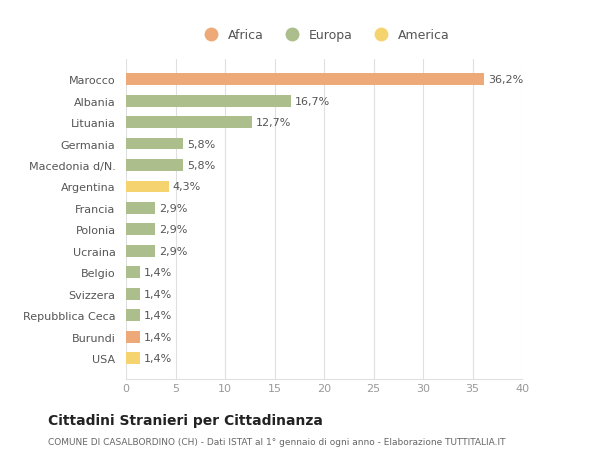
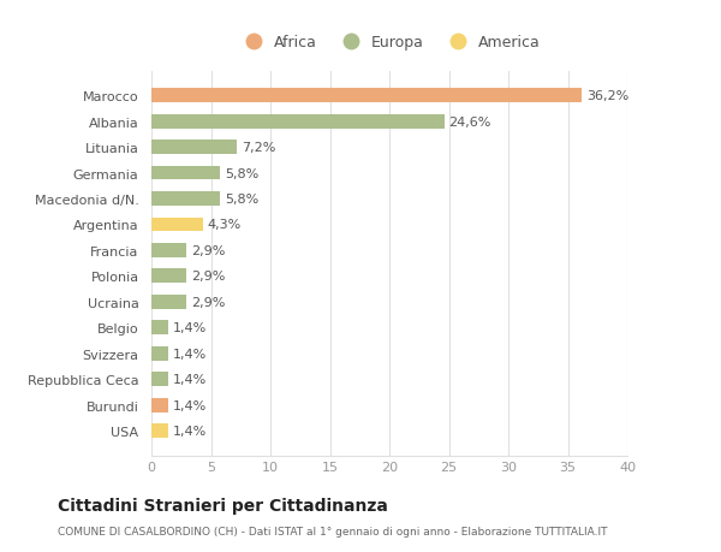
Albania: 16,7% -> 24,6%
Lituania: 12,7% -> 7,2%
